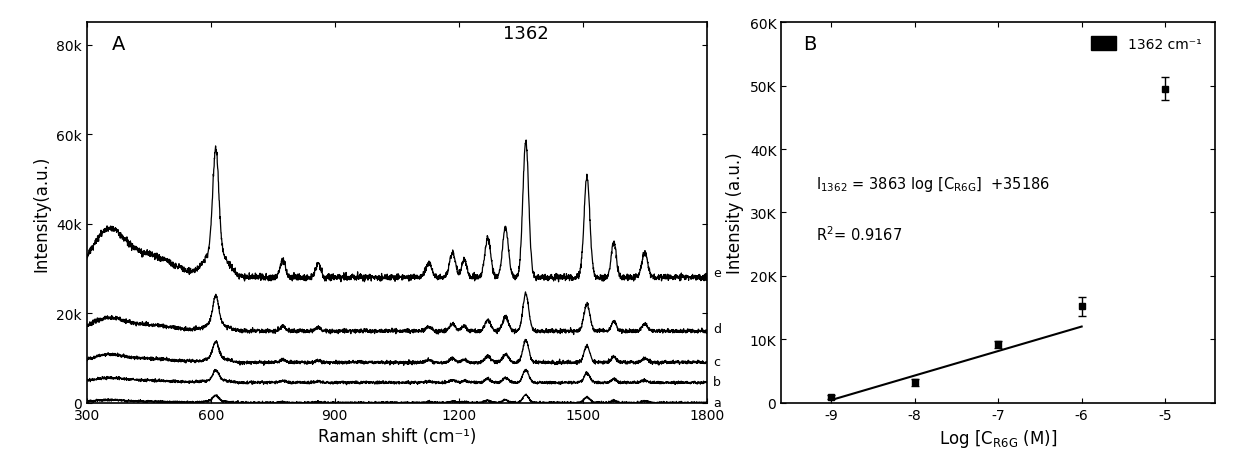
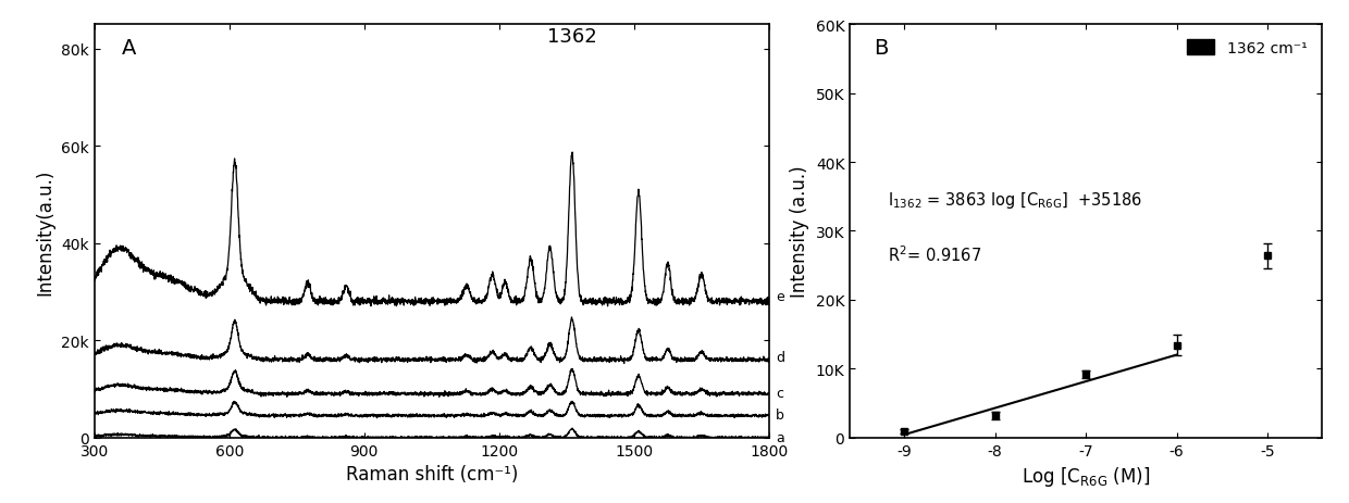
-6: 15.2K -> 13.4K
-5: 49.5K -> 26.4K
